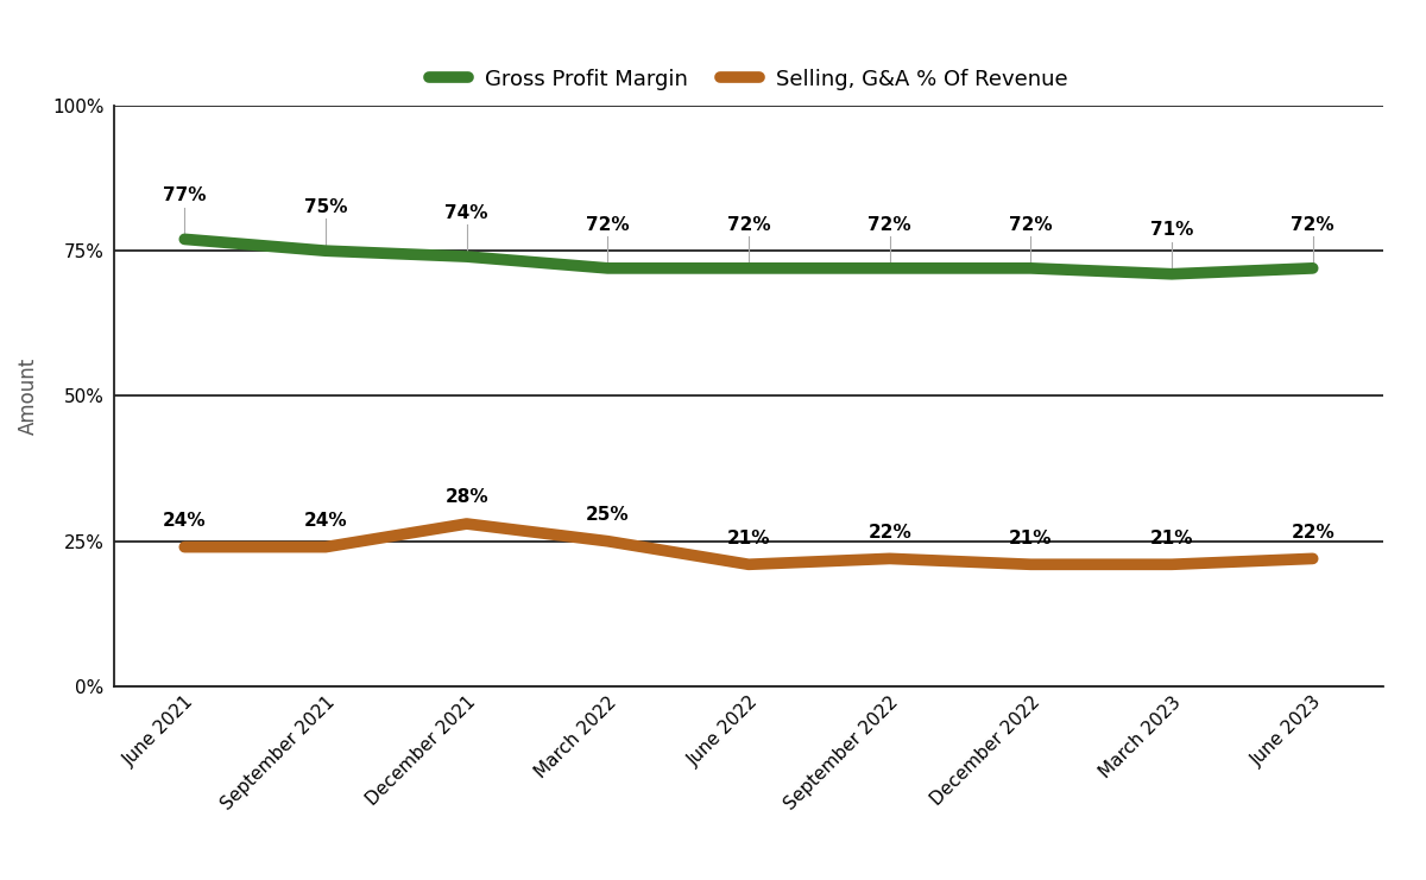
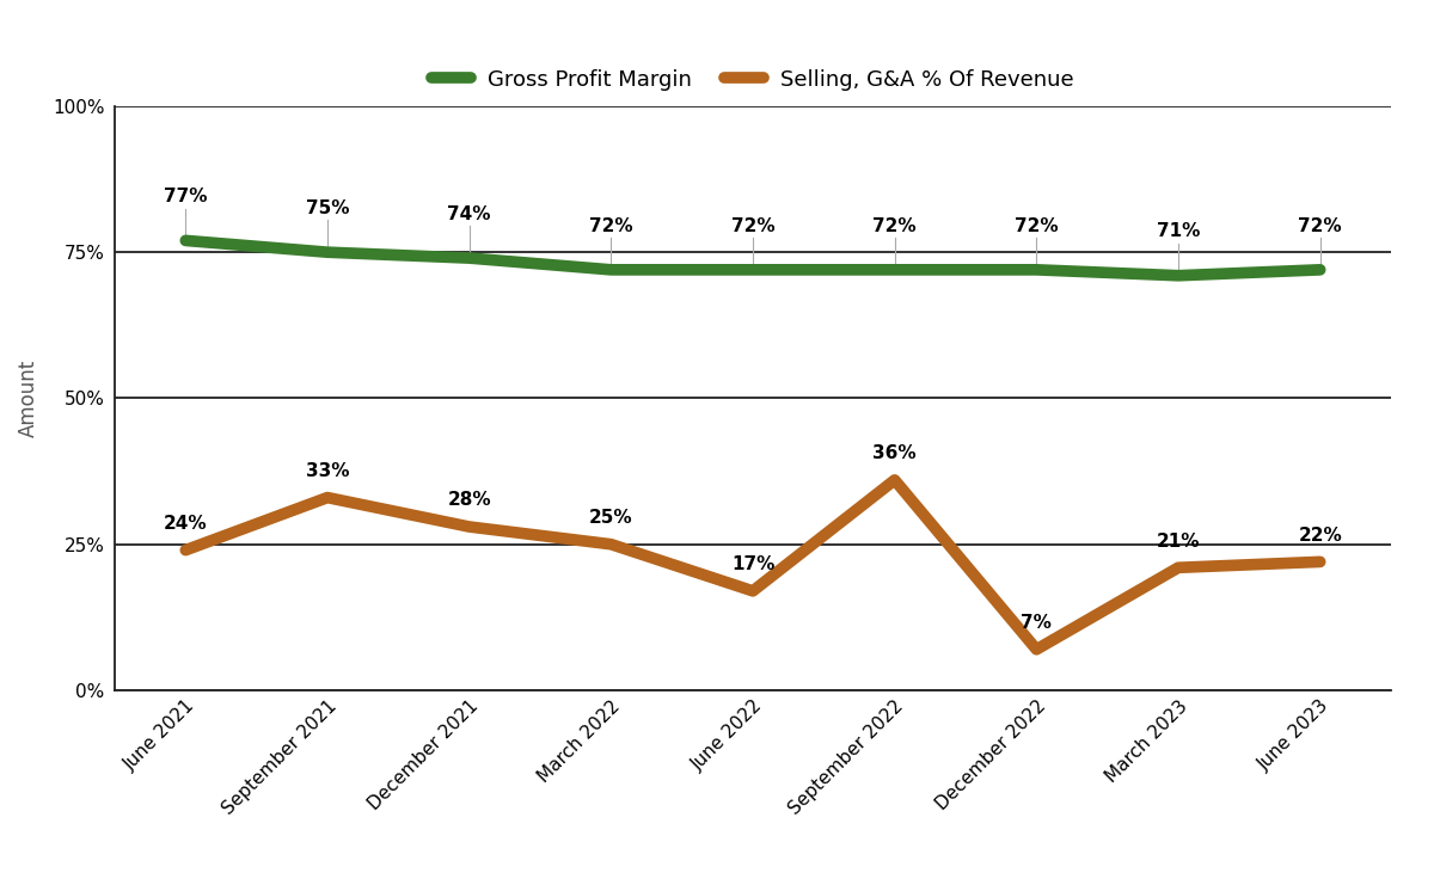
Selling, G&A % Of Revenue/September 2021: 24% -> 33%
Selling, G&A % Of Revenue/June 2022: 21% -> 17%
Selling, G&A % Of Revenue/September 2022: 22% -> 36%
Selling, G&A % Of Revenue/December 2022: 21% -> 7%
